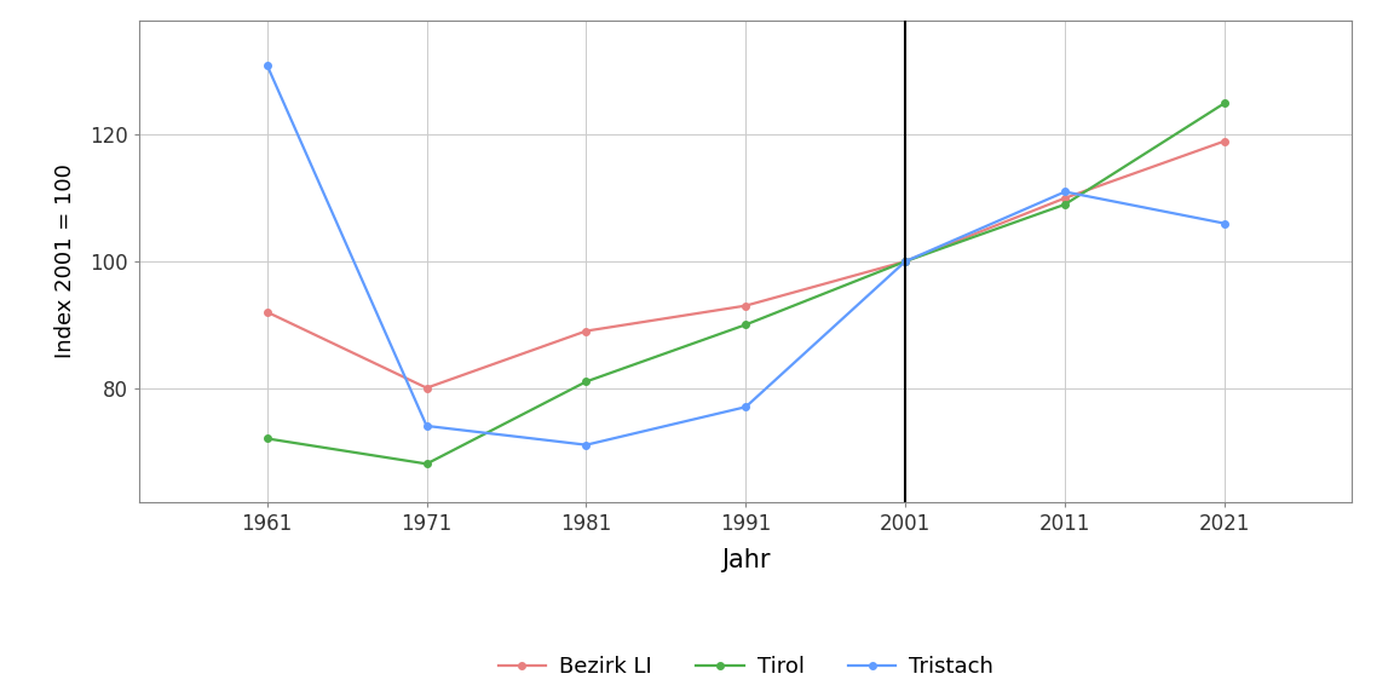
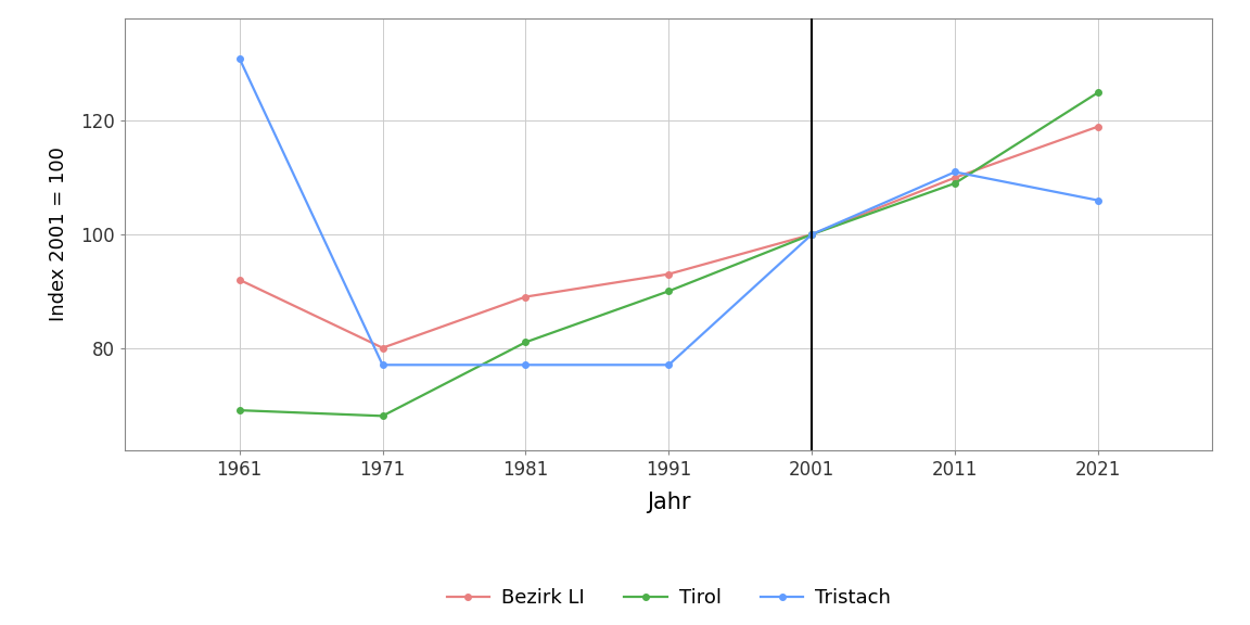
Tirol/1961: 72 -> 69
Tristach/1971: 74 -> 77
Tristach/1981: 71 -> 77
